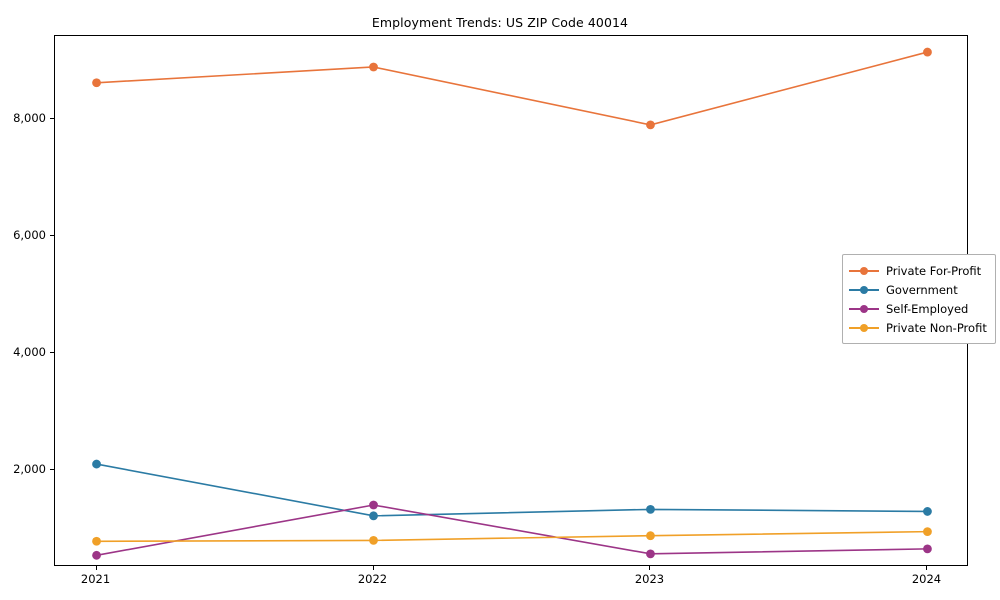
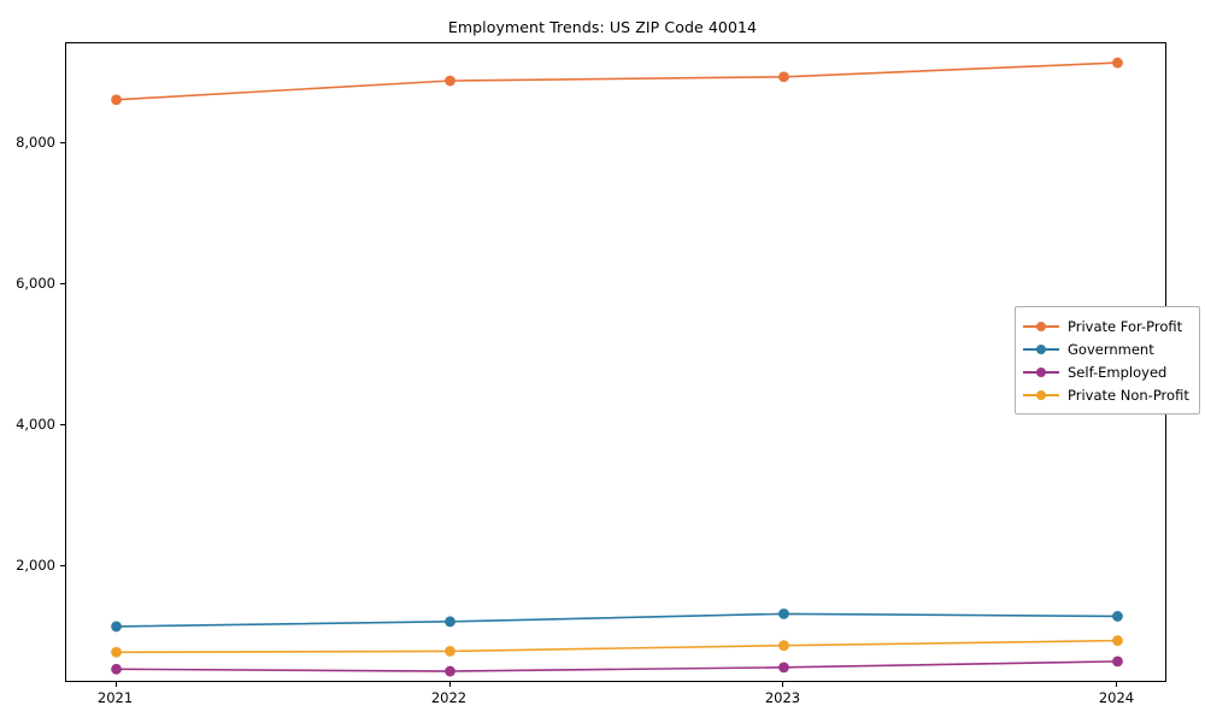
Government/2021: 2100 -> 1100
Self-Employed/2022: 1400 -> 500
Private For-Profit/2023: 7900 -> 8900
